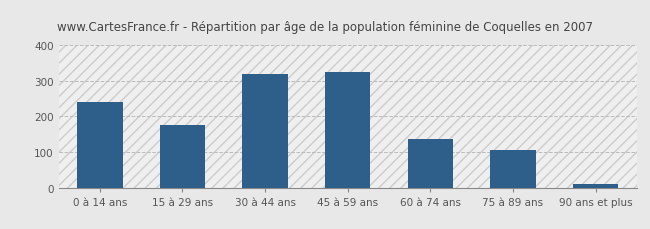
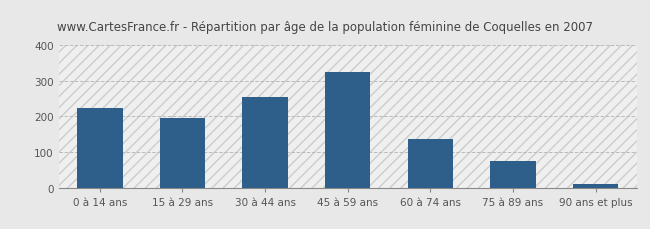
0 à 14 ans: 240 -> 222
15 à 29 ans: 175 -> 196
30 à 44 ans: 320 -> 254
75 à 89 ans: 105 -> 74
